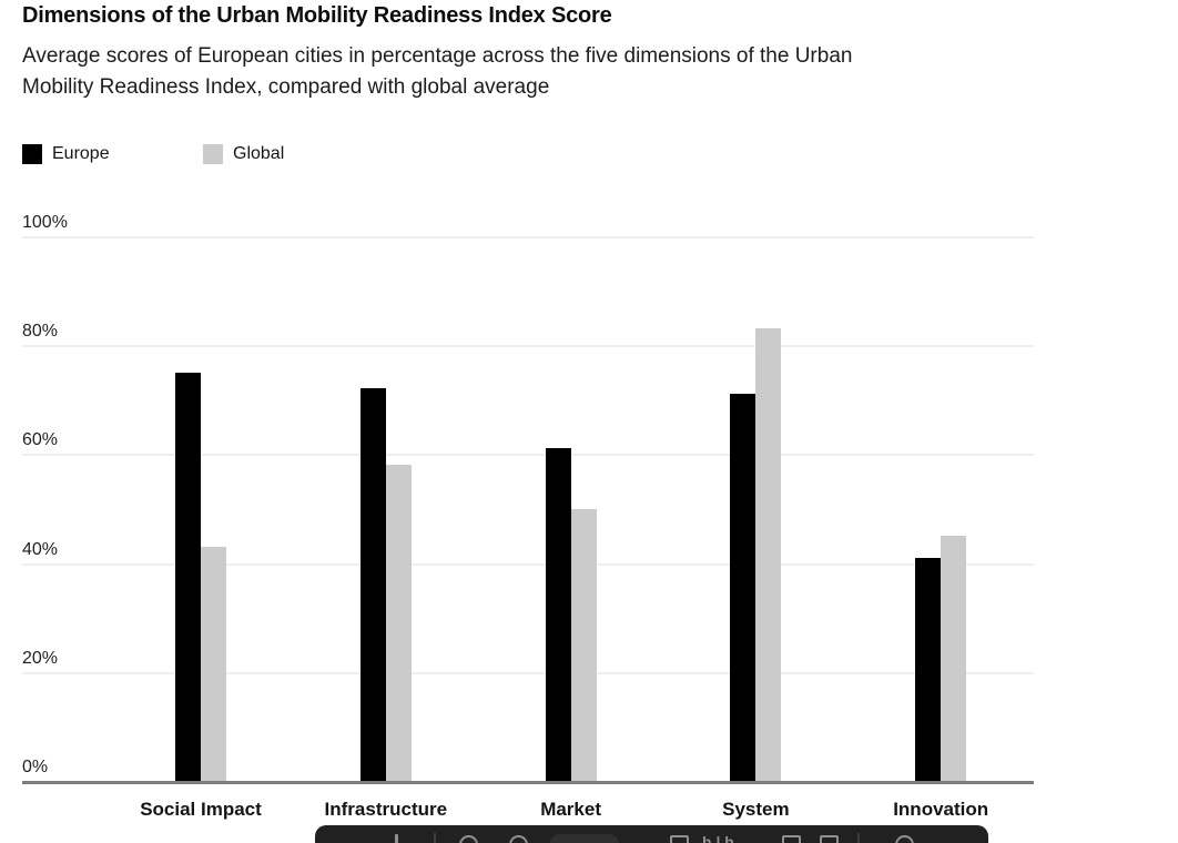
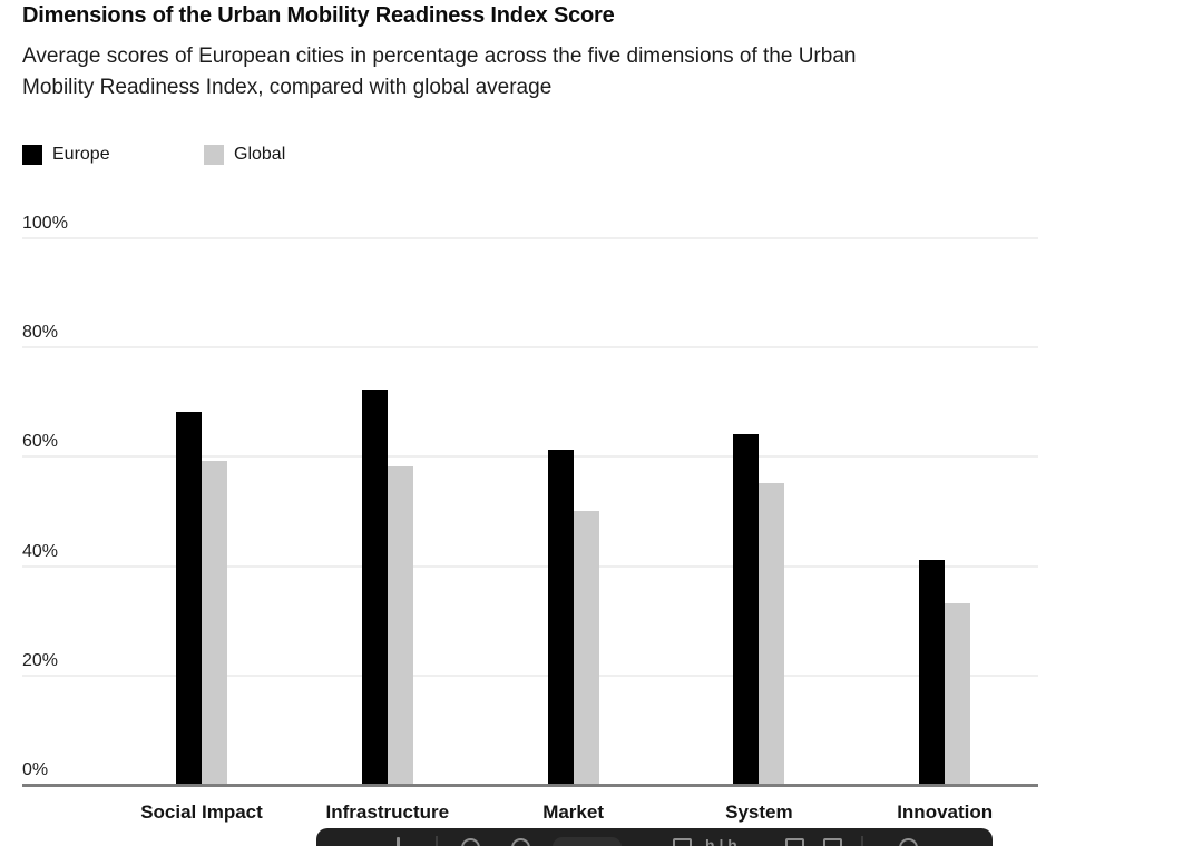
Europe/Social Impact: 75% -> 68%
Global/Social Impact: 43% -> 59%
Europe/System: 71% -> 64%
Global/System: 83% -> 55%
Global/Innovation: 45% -> 33%
